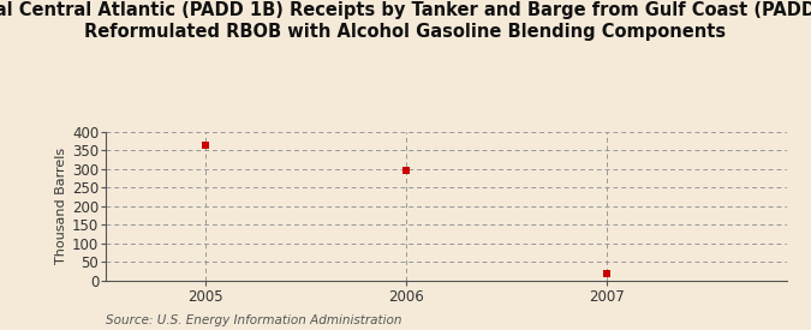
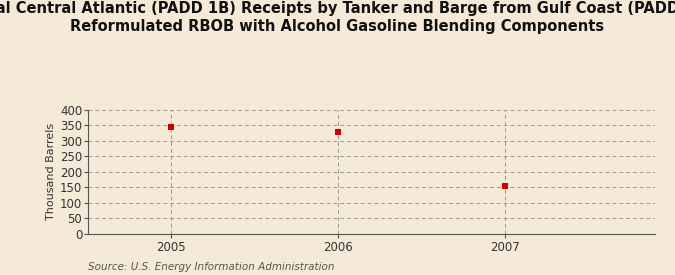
2005: 365 -> 345
2006: 295 -> 330
2007: 18 -> 155
